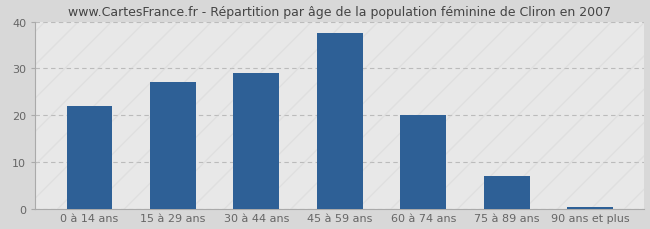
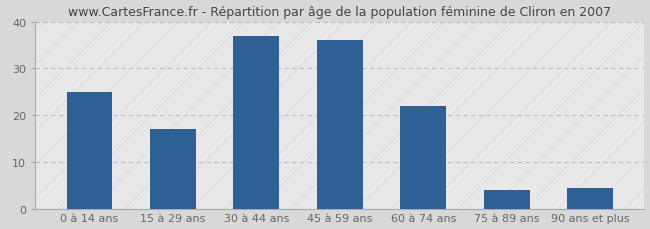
0 à 14 ans: 22.0 -> 25.0
15 à 29 ans: 27.0 -> 17.0
30 à 44 ans: 29.0 -> 37.0
45 à 59 ans: 37.5 -> 36.0
60 à 74 ans: 20.0 -> 22.0
75 à 89 ans: 7.0 -> 4.0
90 ans et plus: 0.3 -> 4.5
